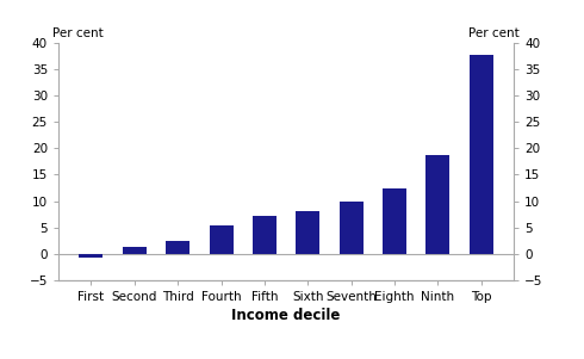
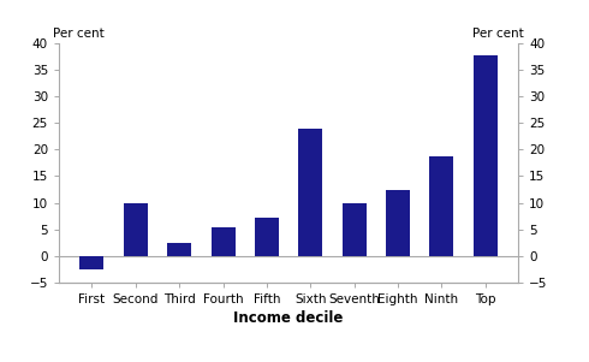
First: -0.8 -> -2.5
Second: 1.2 -> 10.0
Sixth: 8.2 -> 24.0
